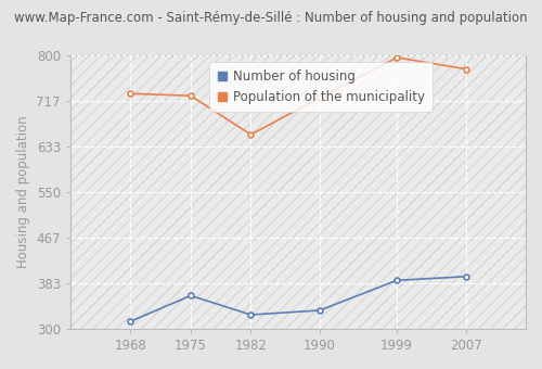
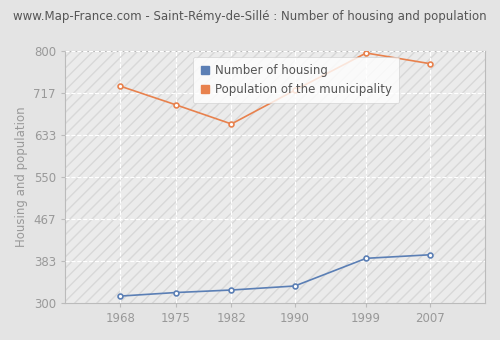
Number of housing/1975: 360 -> 320
Population of the municipality/1975: 726 -> 693
